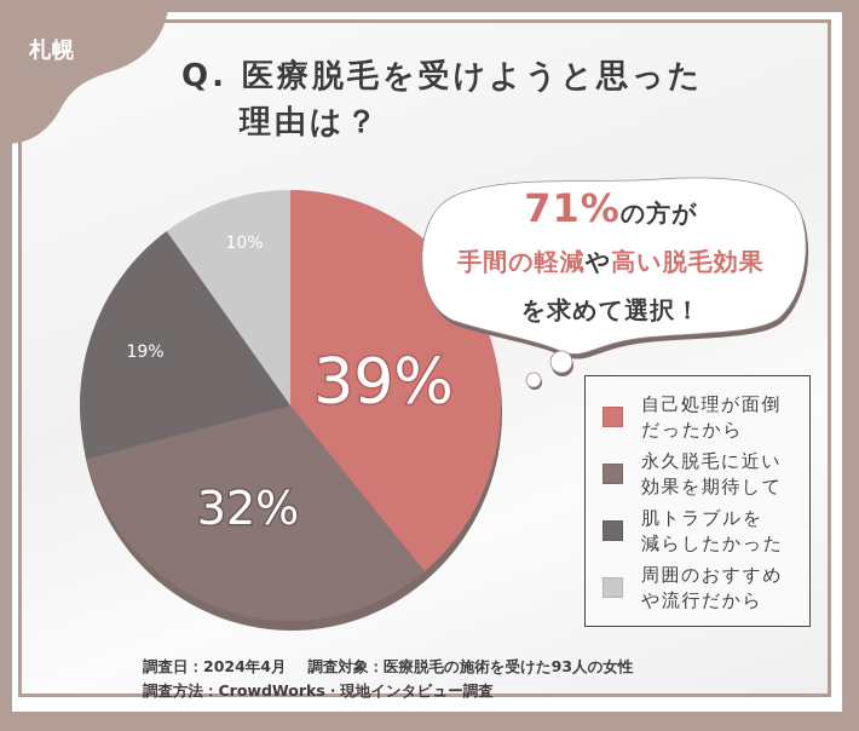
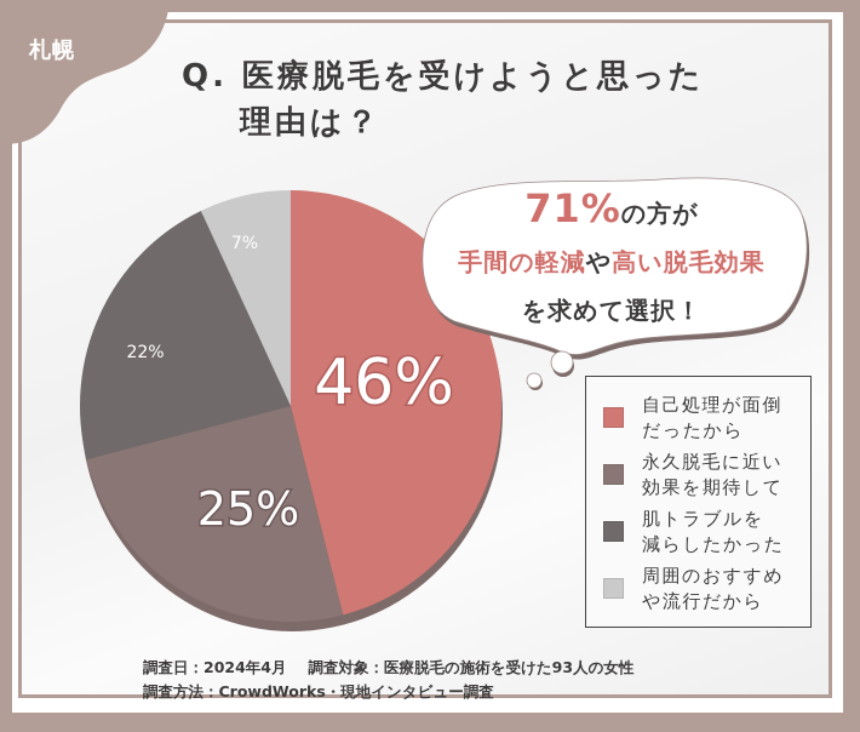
自己処理が面倒だったから: 39% -> 46%
永久脱毛に近い効果を期待して: 32% -> 25%
肌トラブルを減らしたかった: 19% -> 22%
周囲のおすすめや流行だから: 10% -> 7%
